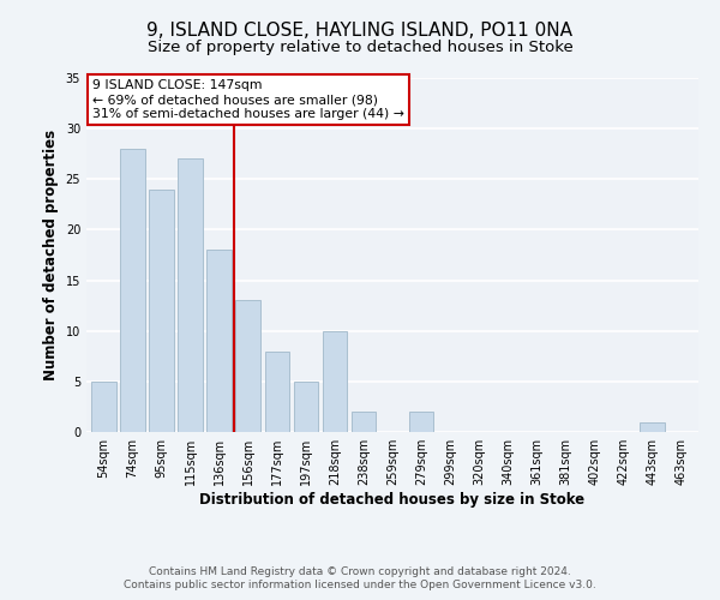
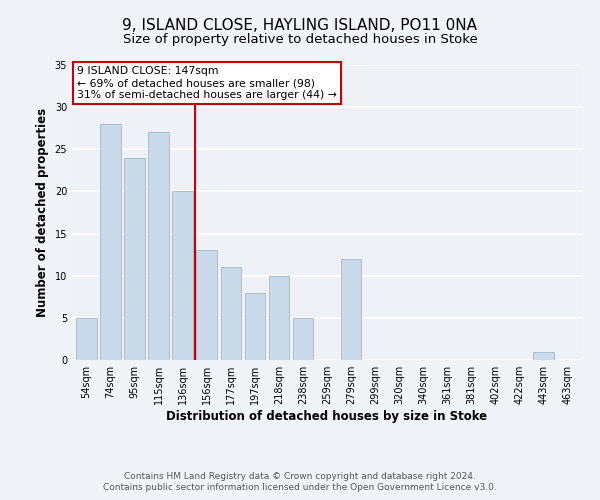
136sqm: 18 -> 20
177sqm: 8 -> 11
197sqm: 5 -> 8
238sqm: 2 -> 5
279sqm: 2 -> 12
